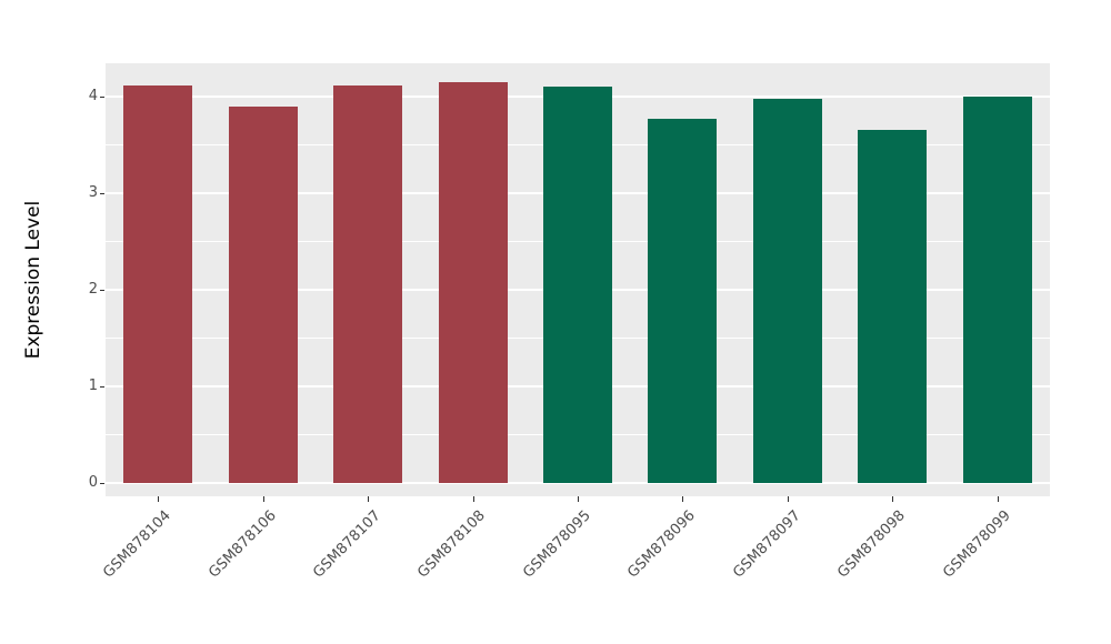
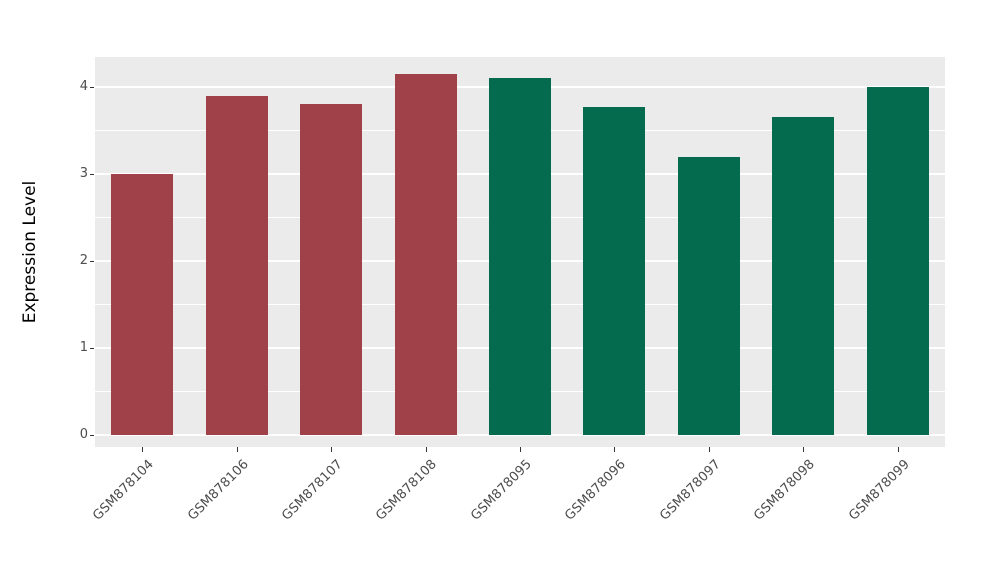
GSM878104: 4.1 -> 3.0
GSM878107: 4.1 -> 3.8
GSM878097: 4.0 -> 3.2
